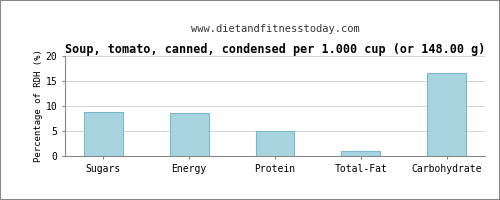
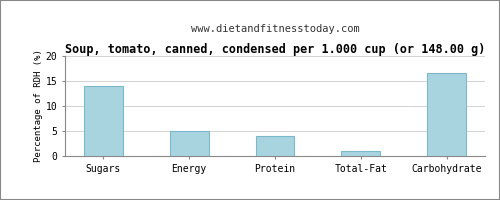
Sugars: 8.8 -> 14.0
Energy: 8.6 -> 5.0
Protein: 5.0 -> 4.0
